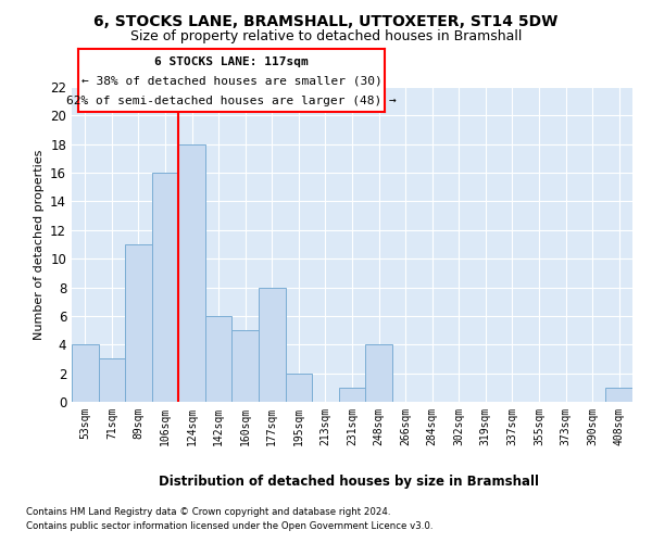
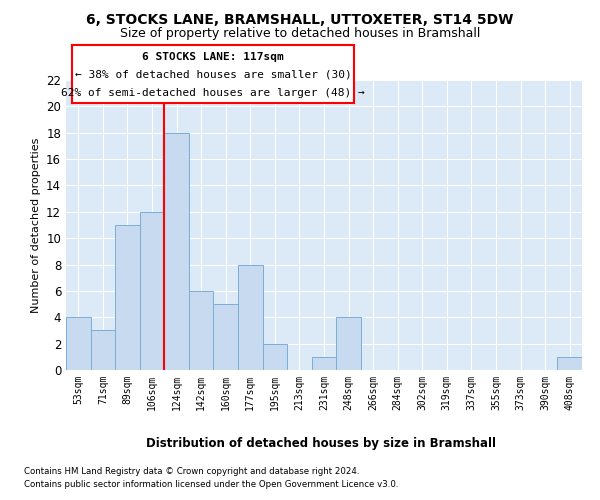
106sqm: 16 -> 12
